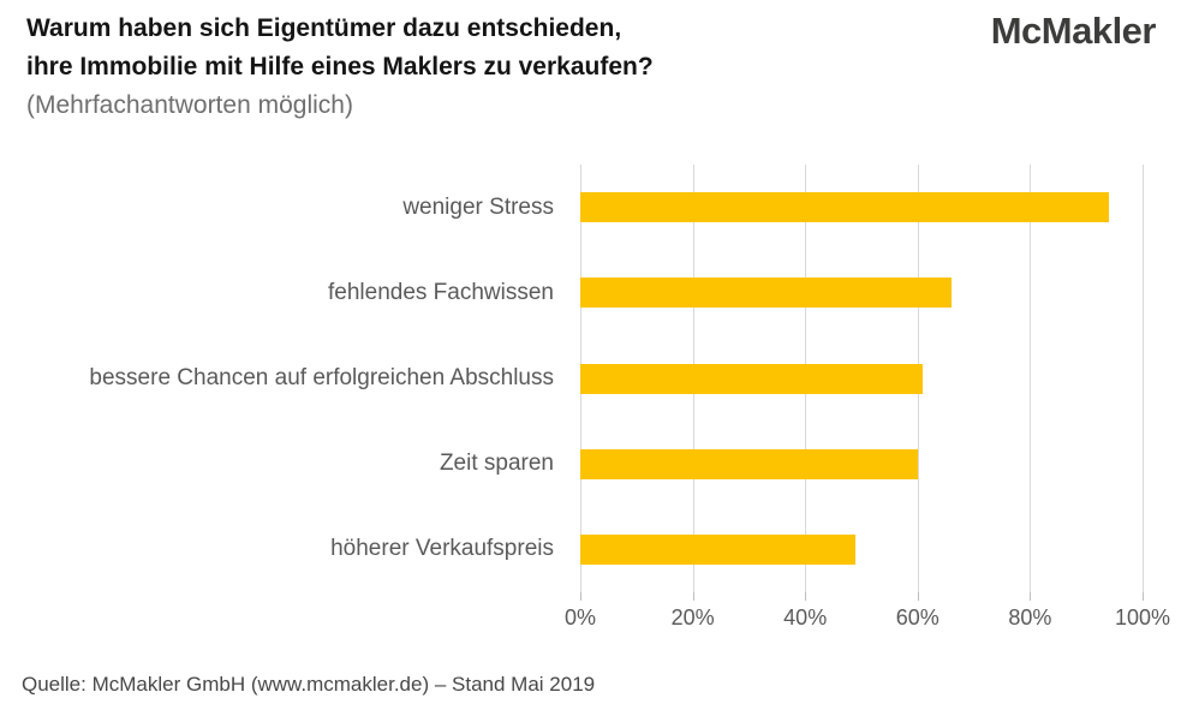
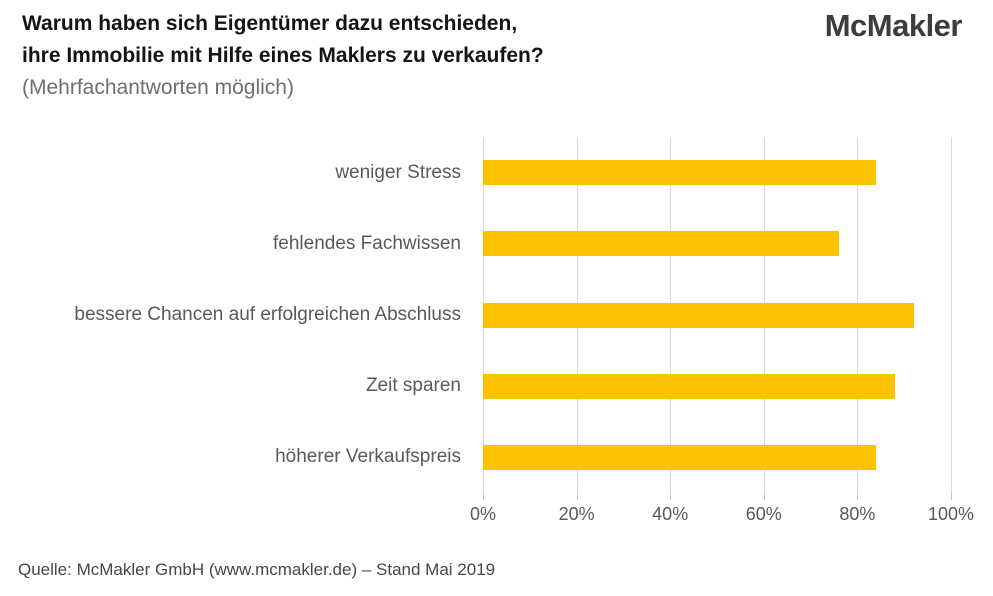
weniger Stress: 94% -> 84%
fehlendes Fachwissen: 66% -> 76%
bessere Chancen auf erfolgreichen Abschluss: 61% -> 92%
Zeit sparen: 60% -> 88%
höherer Verkaufspreis: 49% -> 84%
